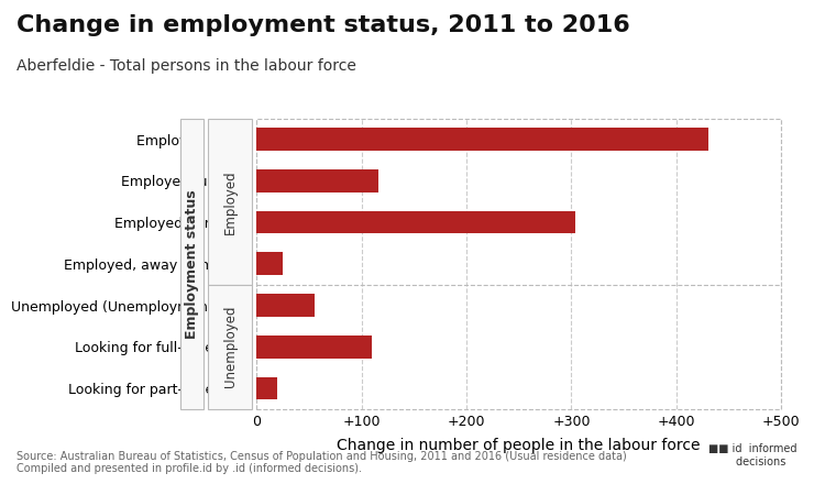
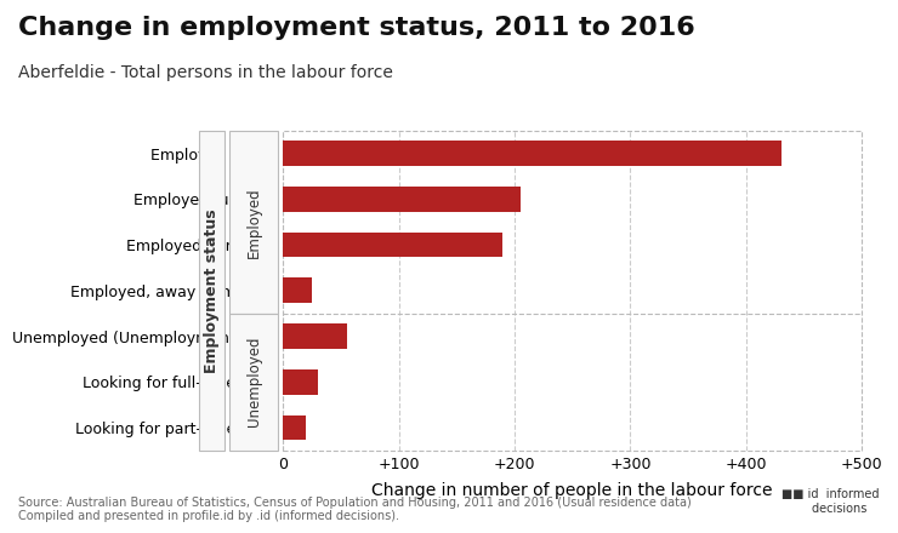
Employed full-time: 116 -> 205
Employed part-time: 304 -> 190
Looking for full-time work: 110 -> 30
